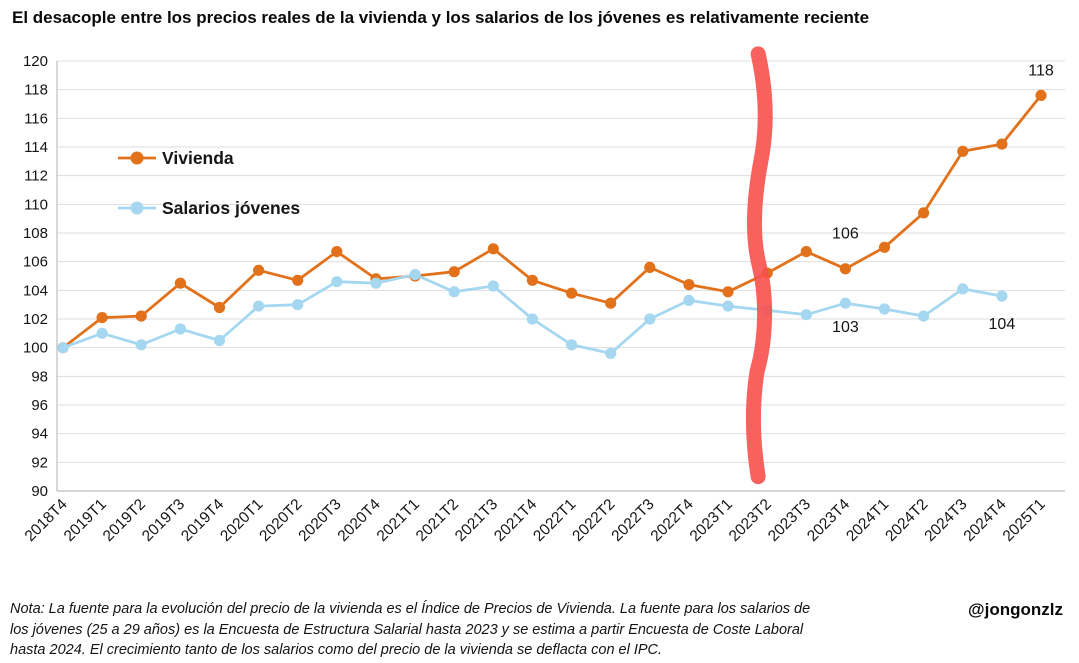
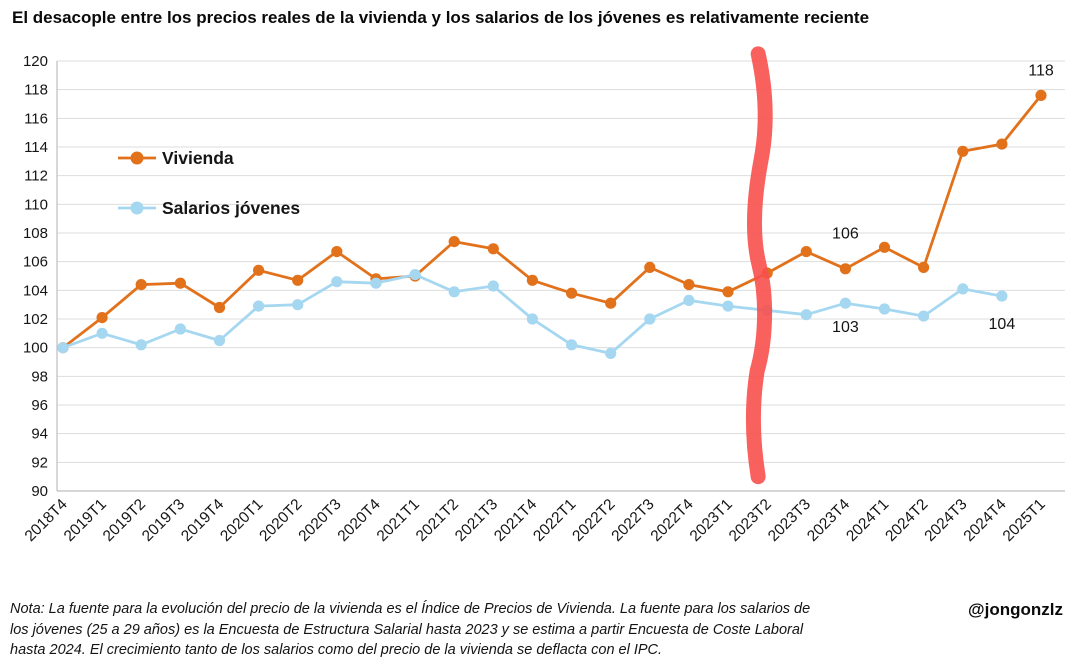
Vivienda/2019T2: 102.2 -> 104.4
Vivienda/2021T2: 105.3 -> 107.4
Vivienda/2024T2: 109.4 -> 105.6
